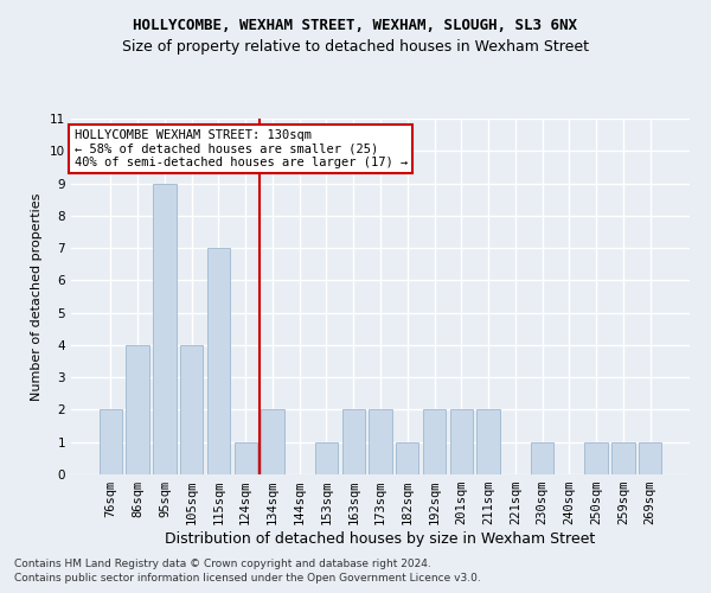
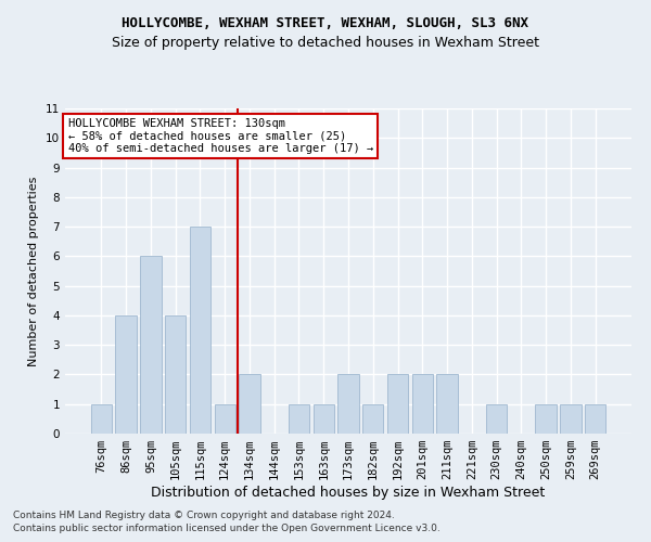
76sqm: 2 -> 1
95sqm: 9 -> 6
163sqm: 2 -> 1
